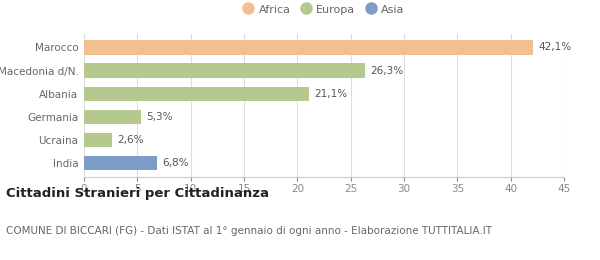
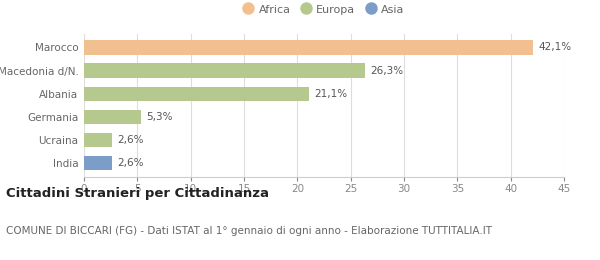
India: 6,8% -> 2,6%
